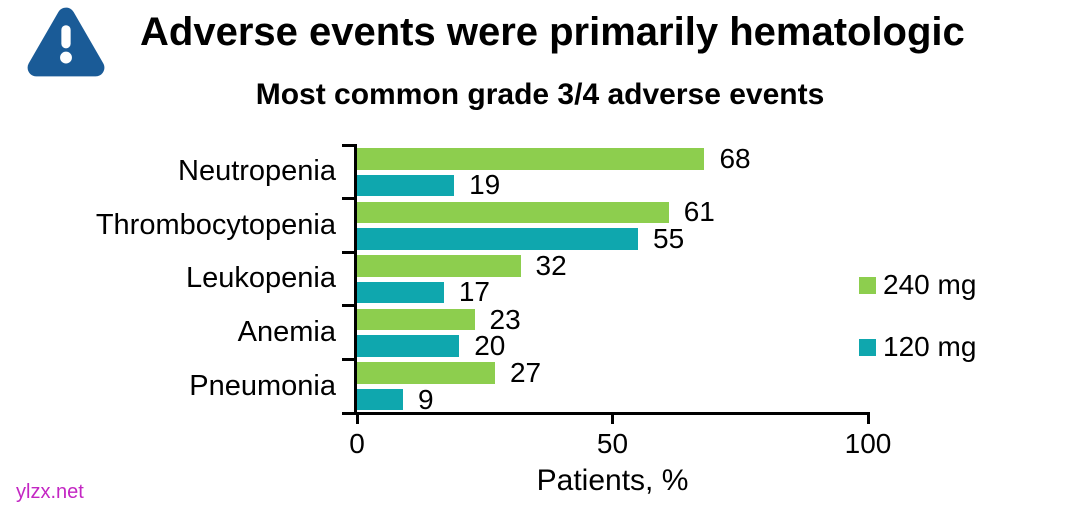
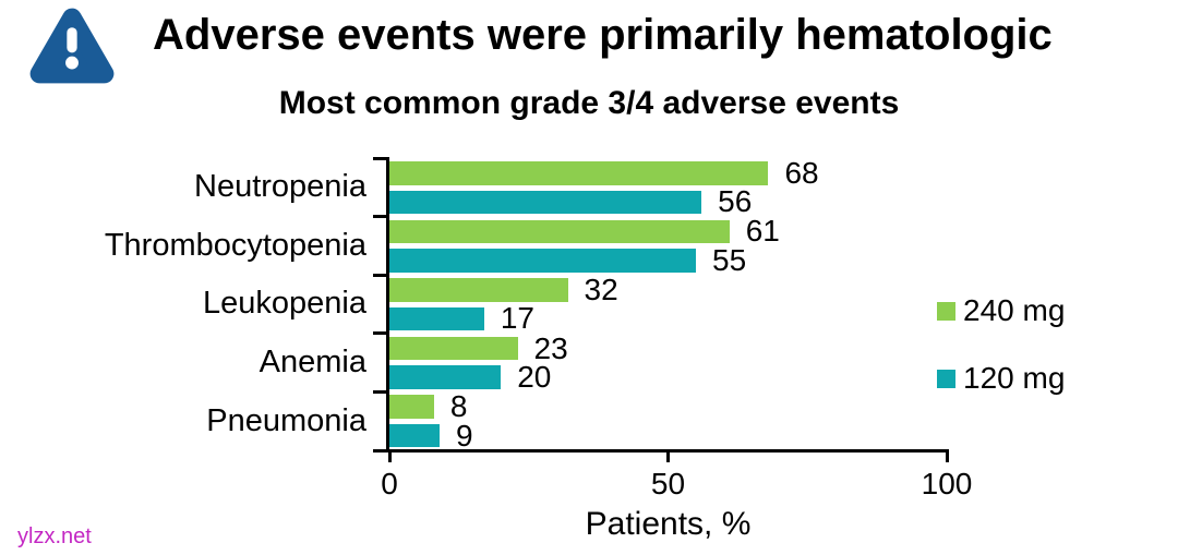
120 mg/Neutropenia: 19 -> 56
240 mg/Pneumonia: 27 -> 8
